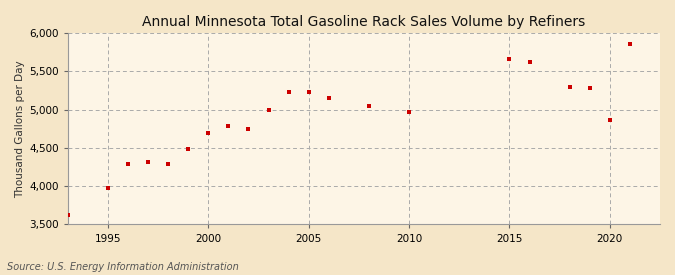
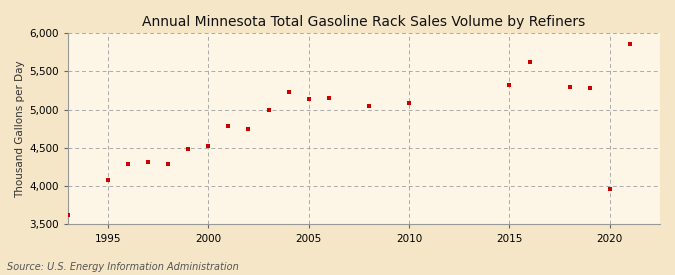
1995: 3,970 -> 4,080
2000: 4,700 -> 4,520
2005: 5,230 -> 5,140
2010: 4,970 -> 5,080
2015: 5,660 -> 5,320
2020: 4,860 -> 3,960
